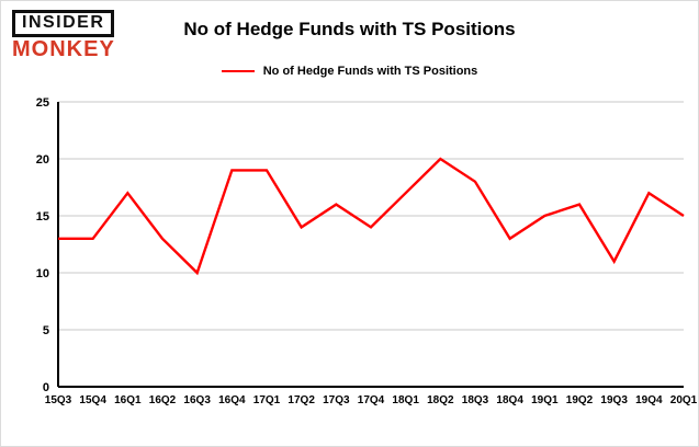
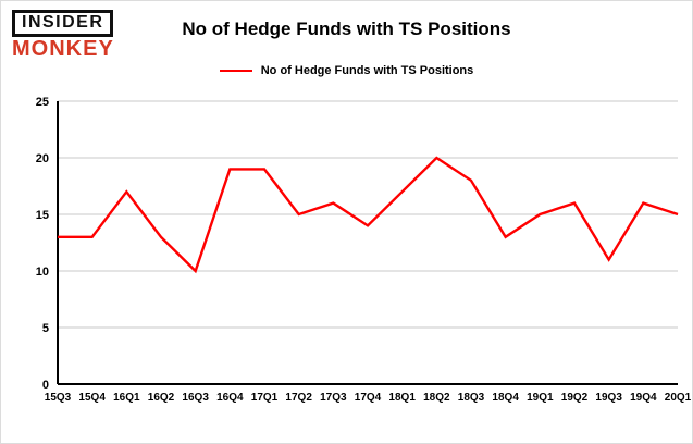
17Q2: 14 -> 15
19Q4: 17 -> 16
